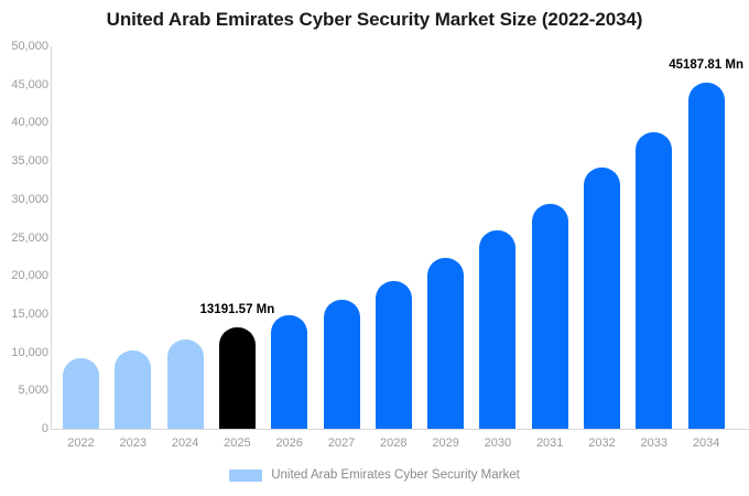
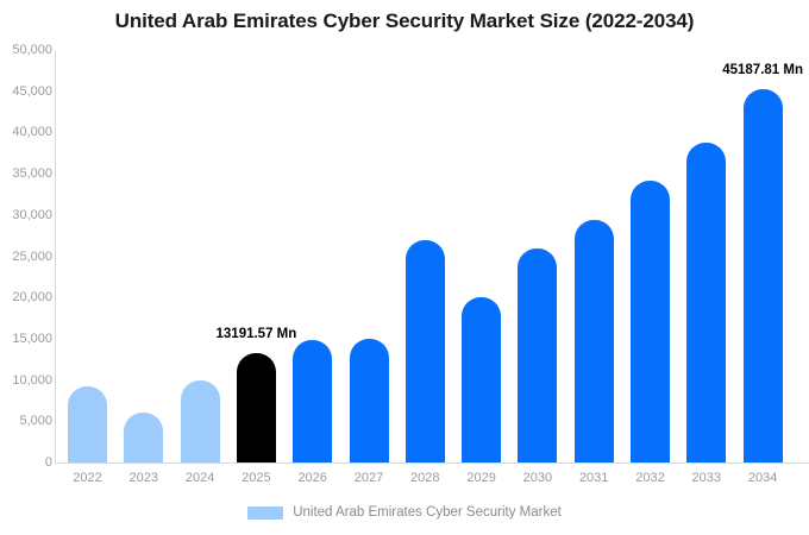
2023: 10000 -> 6000
2024: 12000 -> 10000
2027: 17000 -> 15000
2028: 19000 -> 27000
2029: 22000 -> 20000
